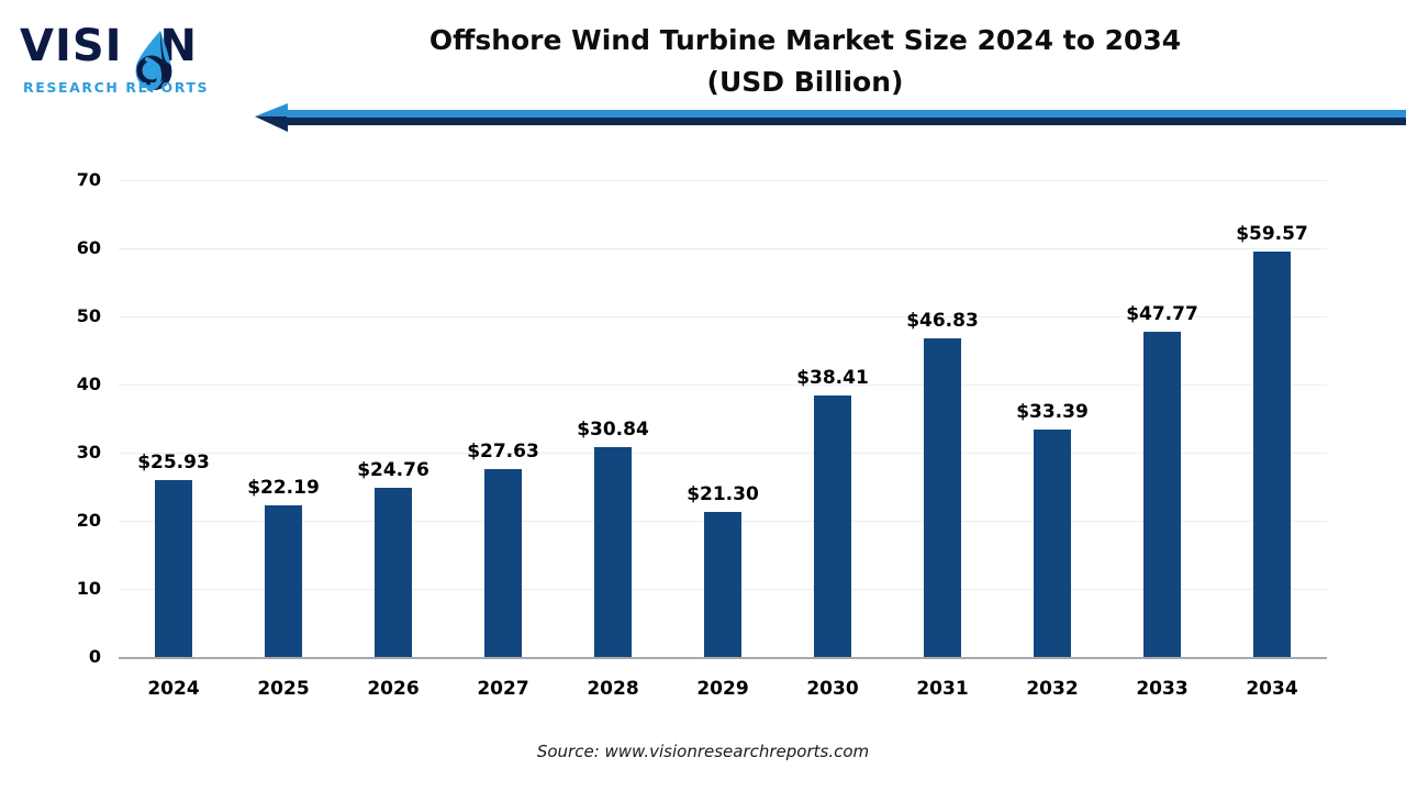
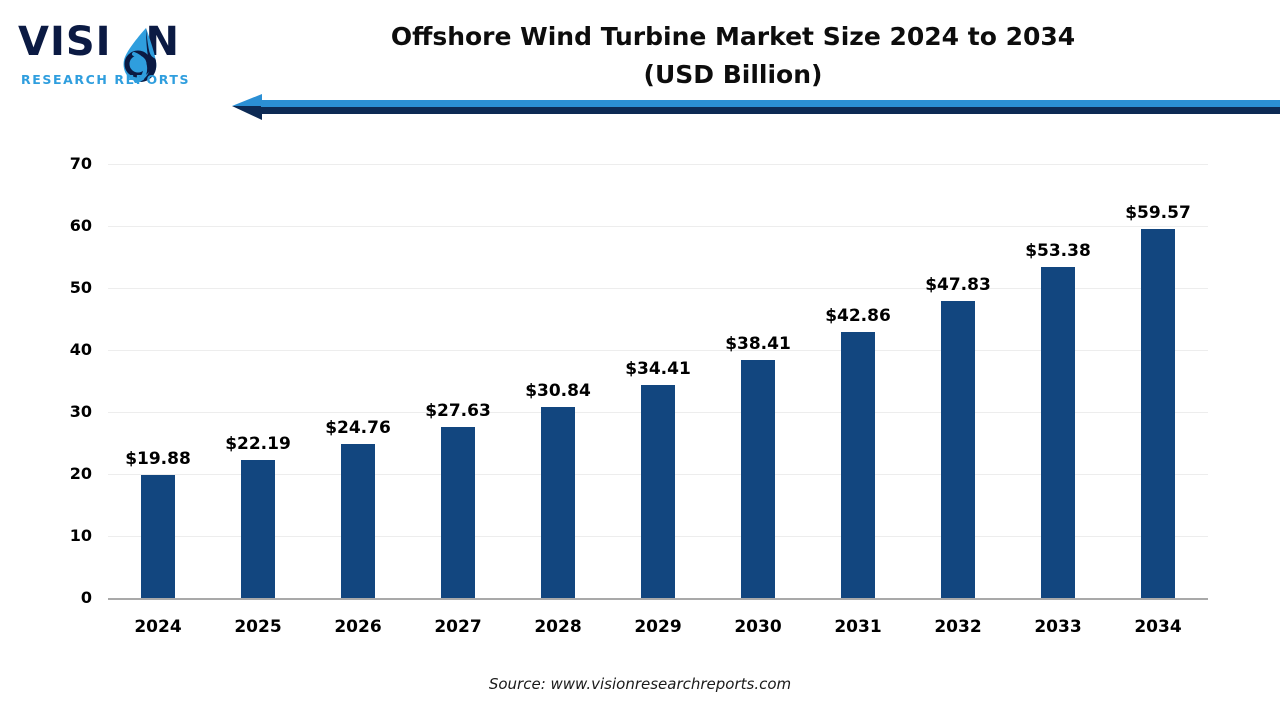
2024: $25.93 -> $19.88
2029: $21.30 -> $34.41
2031: $46.83 -> $42.86
2032: $33.39 -> $47.83
2033: $47.77 -> $53.38
